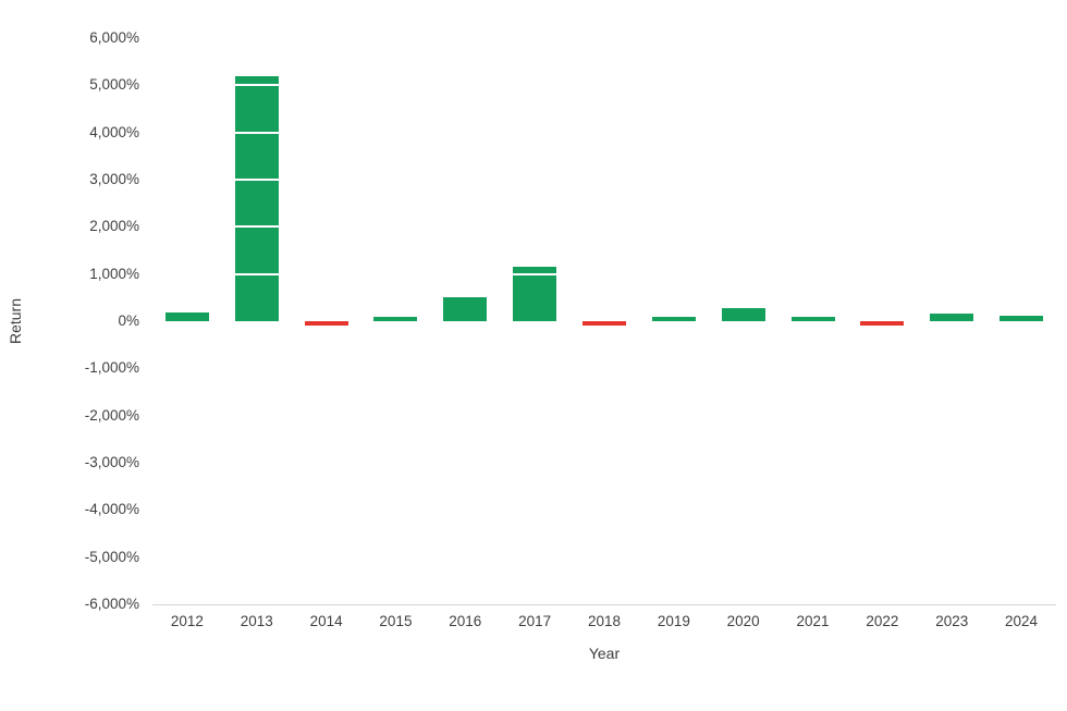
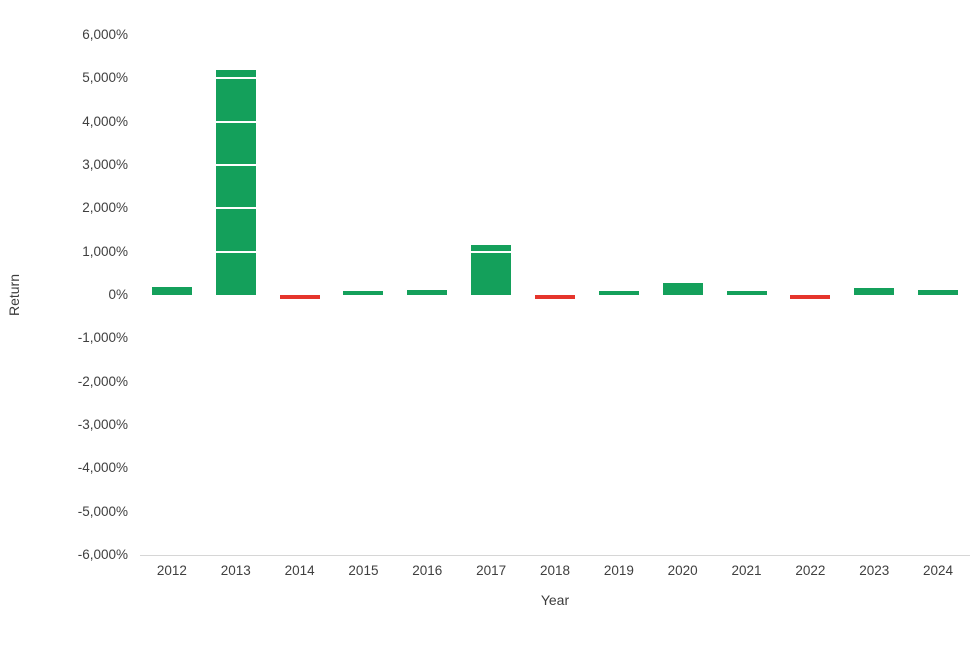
2016: 500% -> 100%
